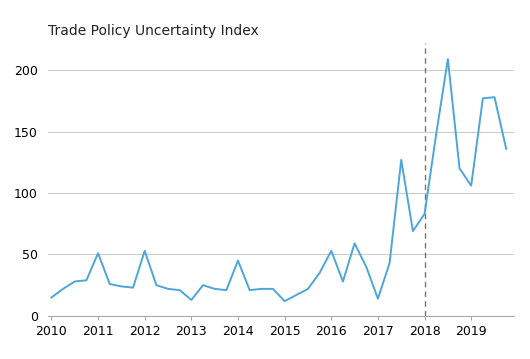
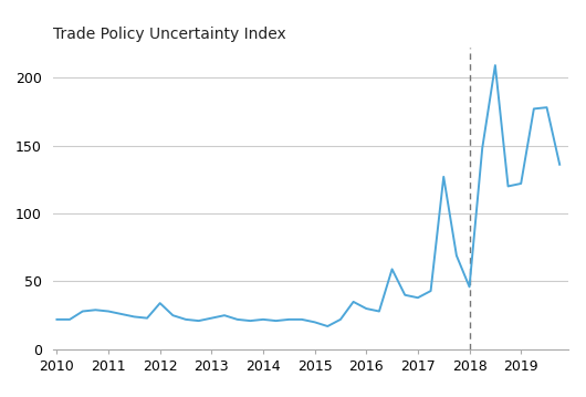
2010: 15 -> 22
2011: 51 -> 28
2012: 53 -> 34
2013: 13 -> 23
2014: 45 -> 22
2015: 12 -> 20
2016: 53 -> 30
2017: 14 -> 38
2018: 83 -> 46
2019: 106 -> 122
